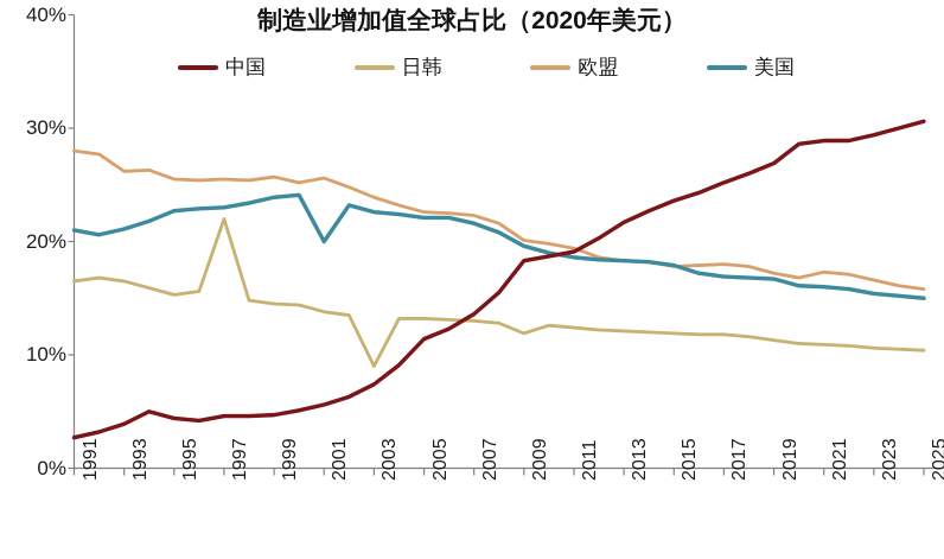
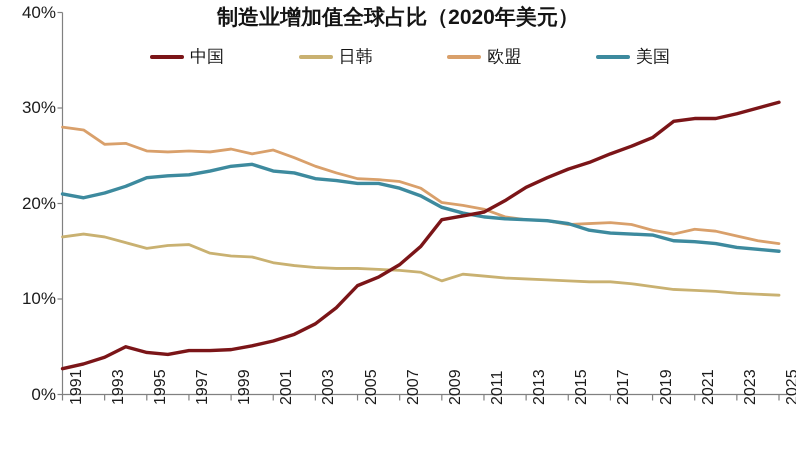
日韩/1997: 22% -> 16%
美国/2001: 20% -> 23%
日韩/2003: 9% -> 13%
